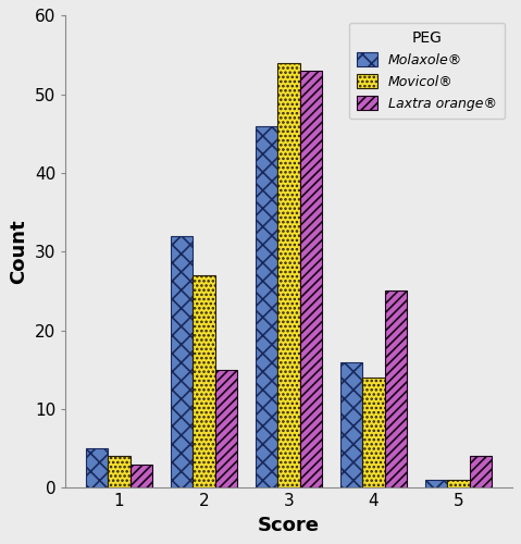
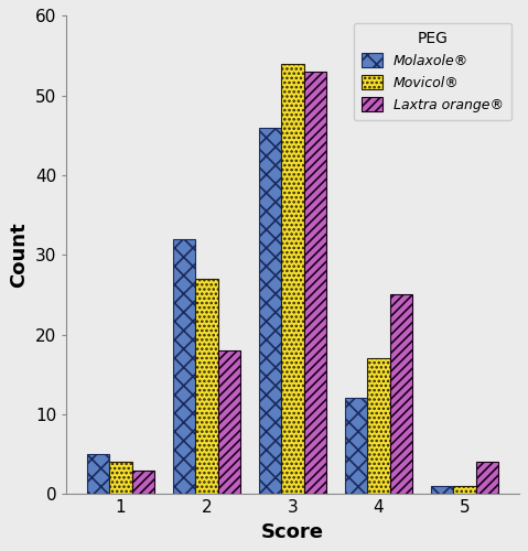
Laxtra orange®/2: 15 -> 18
Molaxole®/4: 16 -> 12
Movicol®/4: 14 -> 17
